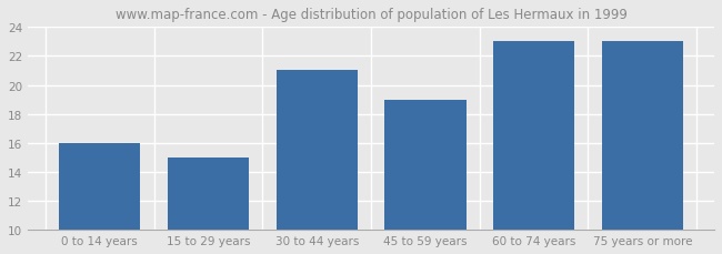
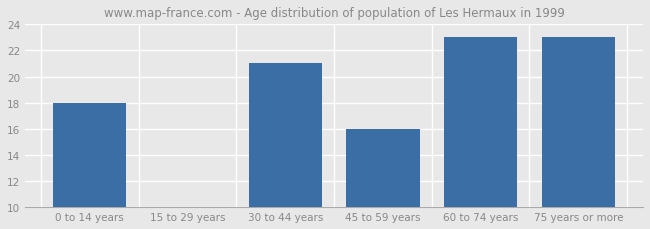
0 to 14 years: 16 -> 18
15 to 29 years: 15 -> 10
45 to 59 years: 19 -> 16
